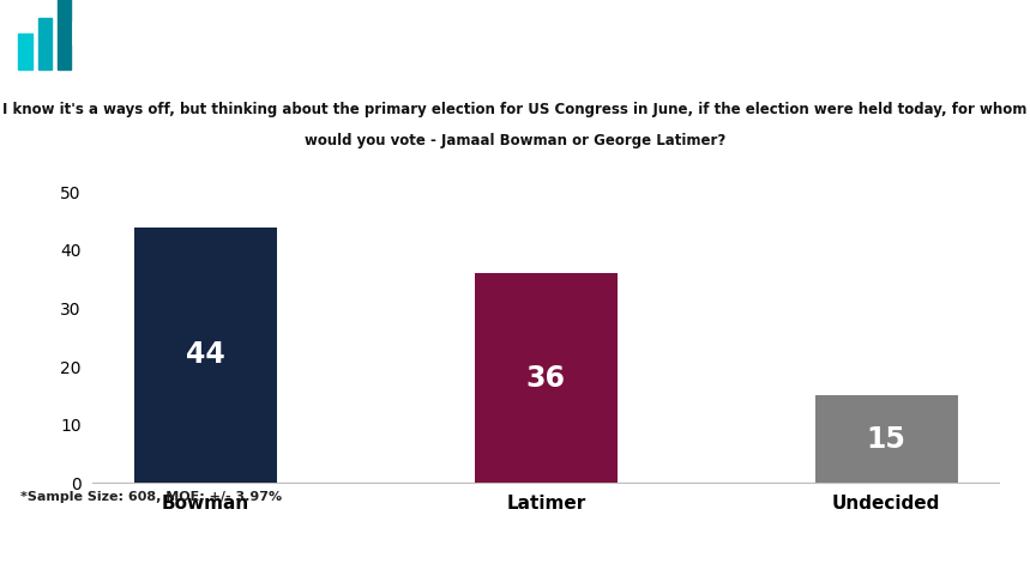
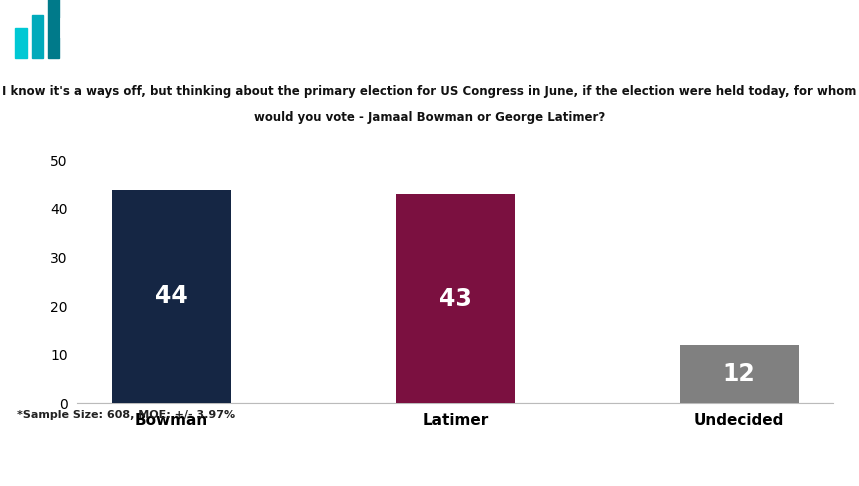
Latimer: 36 -> 43
Undecided: 15 -> 12
